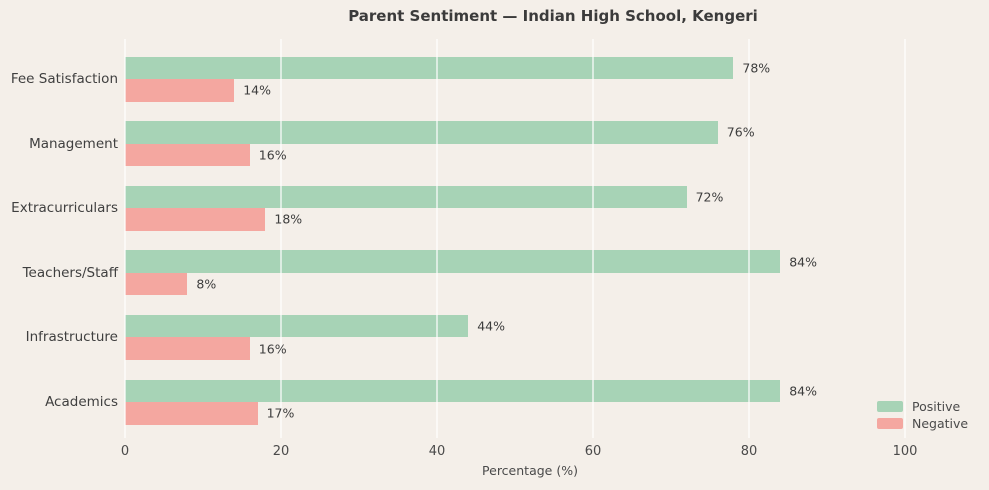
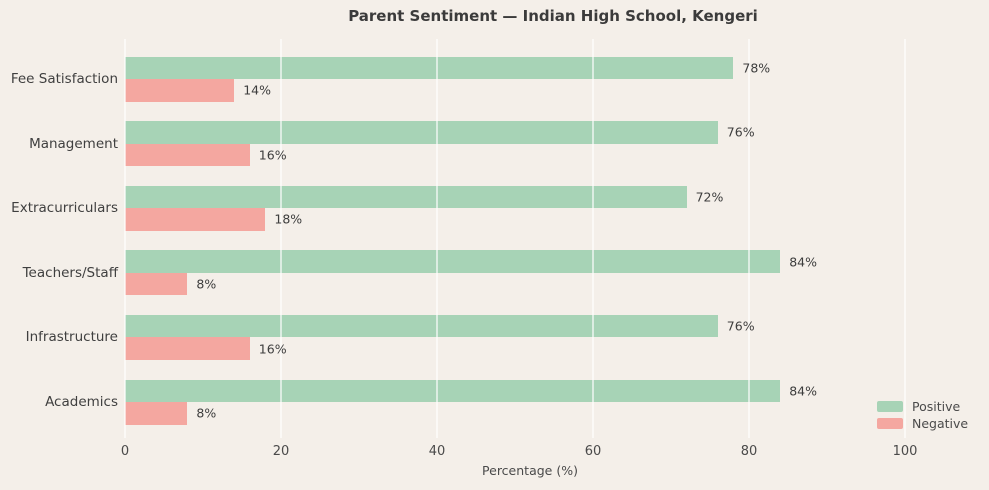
Positive/Infrastructure: 44% -> 76%
Negative/Academics: 17% -> 8%
